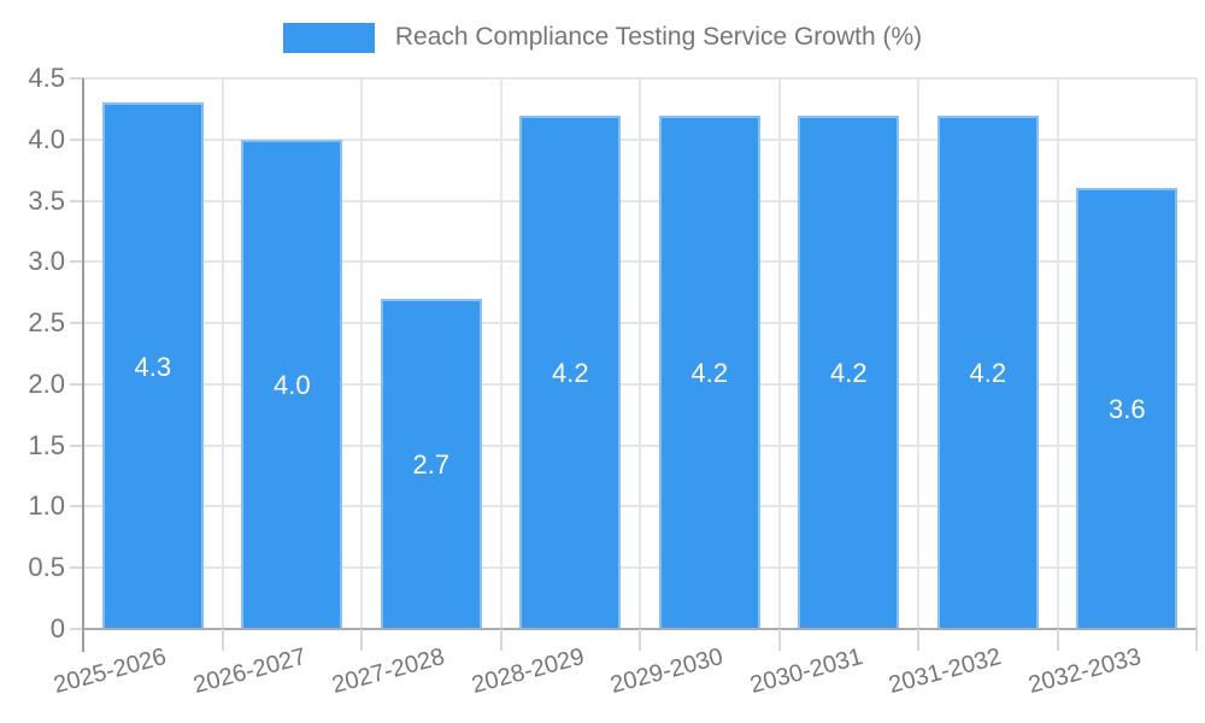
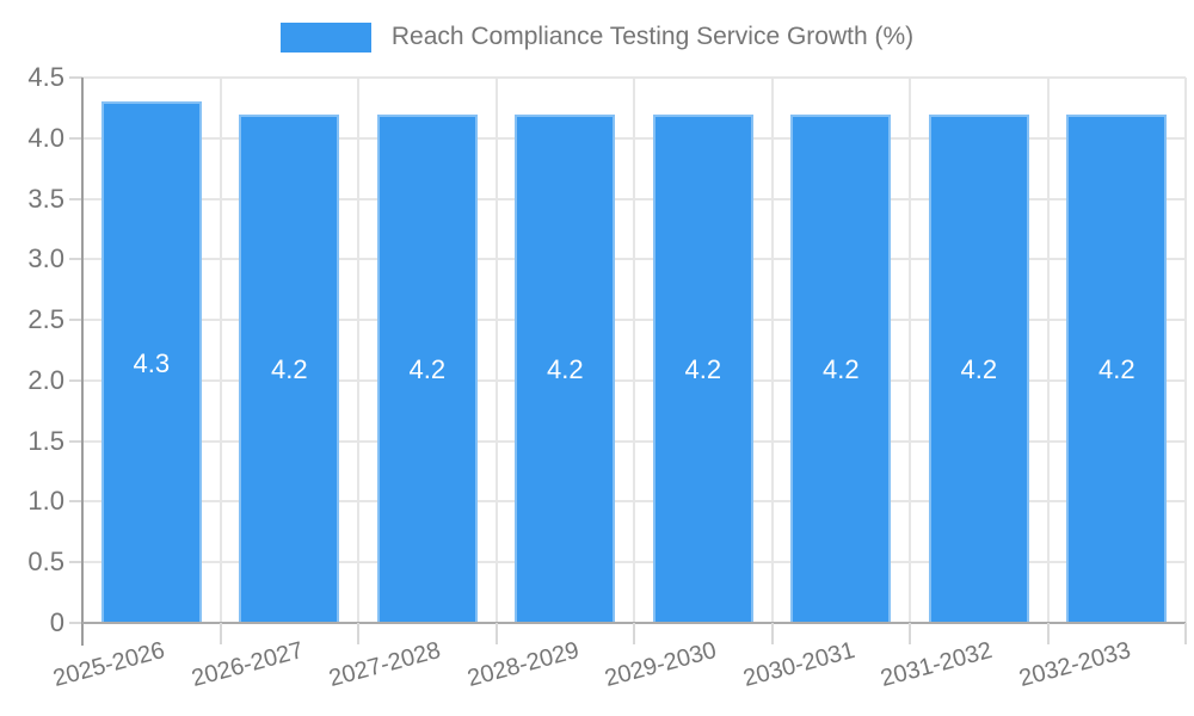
2026-2027: 4.0 -> 4.2
2027-2028: 2.7 -> 4.2
2032-2033: 3.6 -> 4.2
